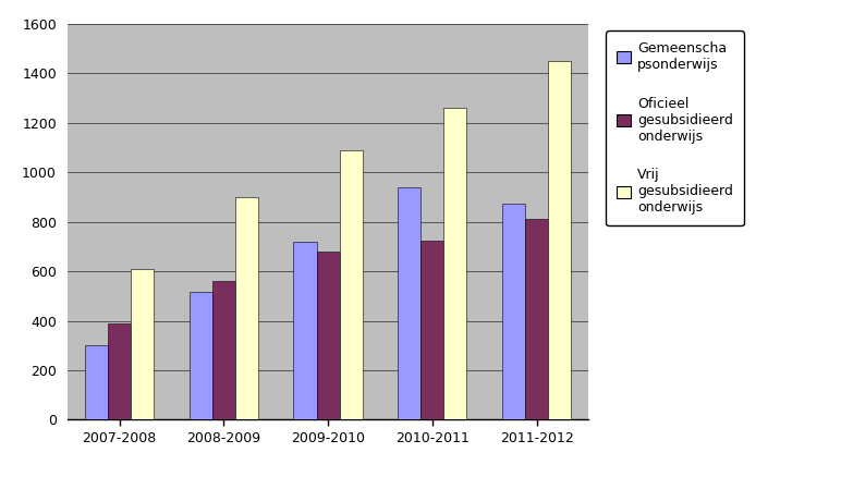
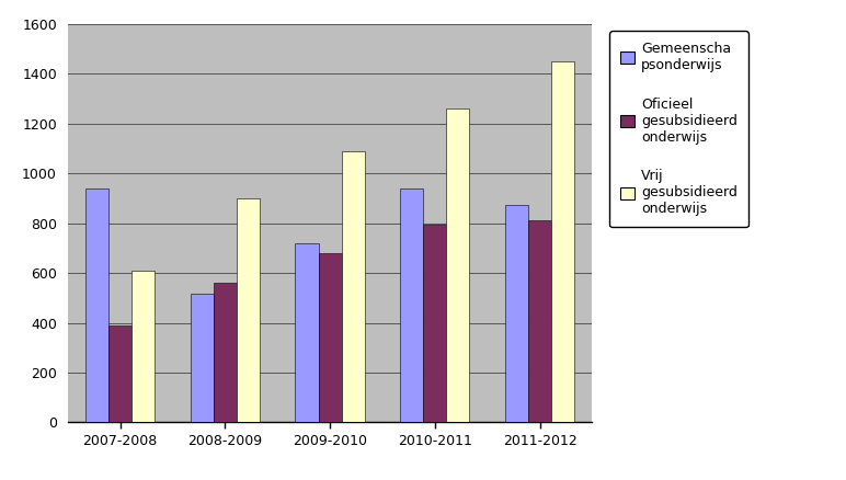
Gemeenscha psonderwijs/2007-2008: 300 -> 940
Oficieel gesubsidieerd onderwijs/2010-2011: 725 -> 795
